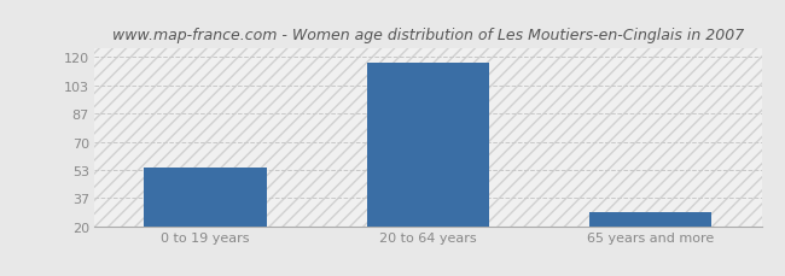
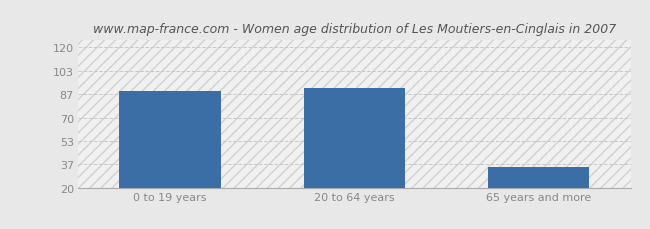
0 to 19 years: 55 -> 89
20 to 64 years: 117 -> 91
65 years and more: 28 -> 35
